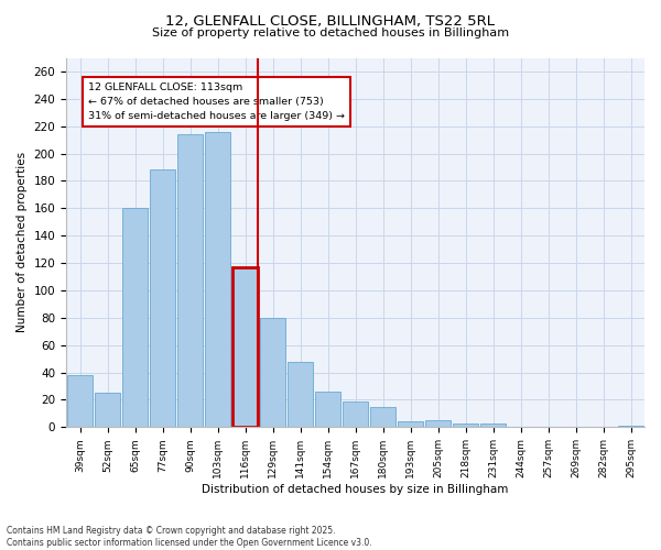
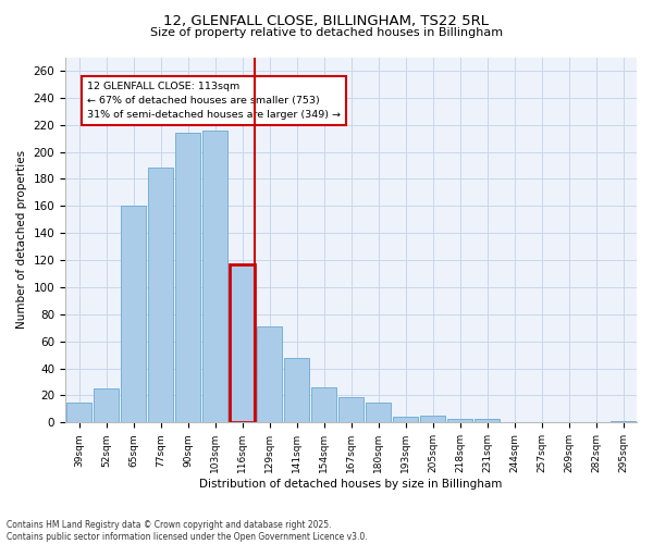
39sqm: 38 -> 15
129sqm: 80 -> 71
